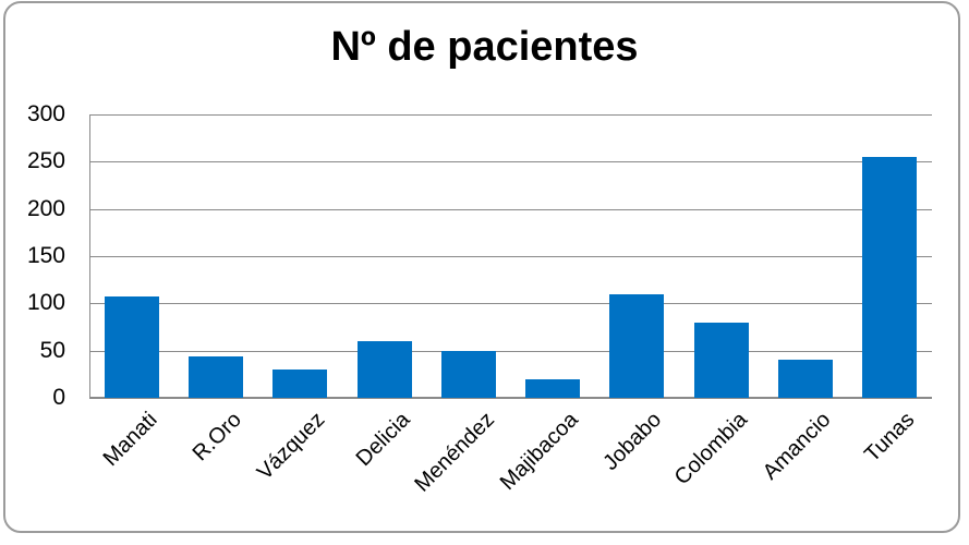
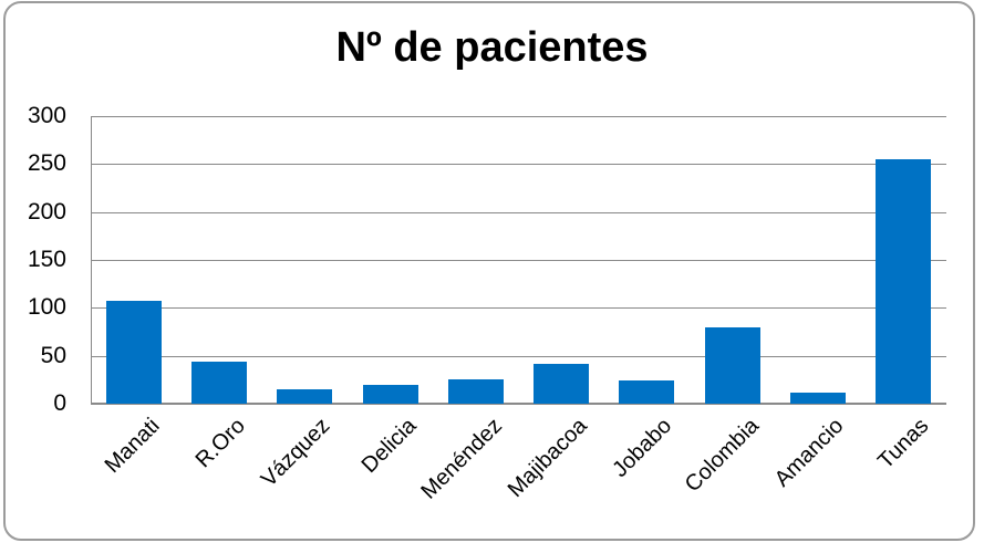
Vázquez: 30 -> 20
Delicia: 60 -> 20
Menéndez: 50 -> 20
Majibacoa: 20 -> 40
Jobabo: 110 -> 20
Amancio: 40 -> 10
